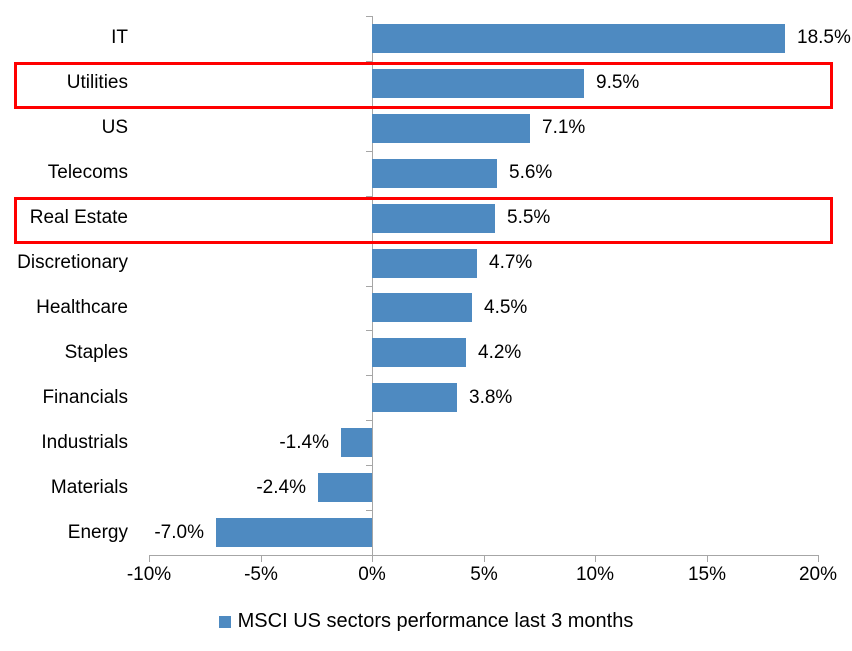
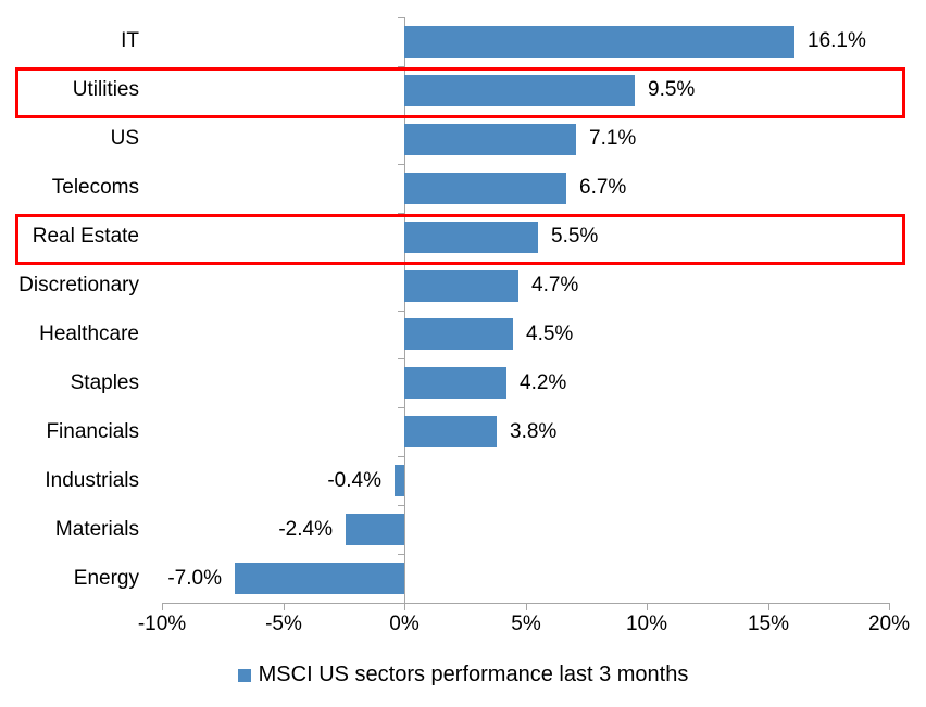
IT: 18.5% -> 16.1%
Telecoms: 5.6% -> 6.7%
Industrials: -1.4% -> -0.4%
